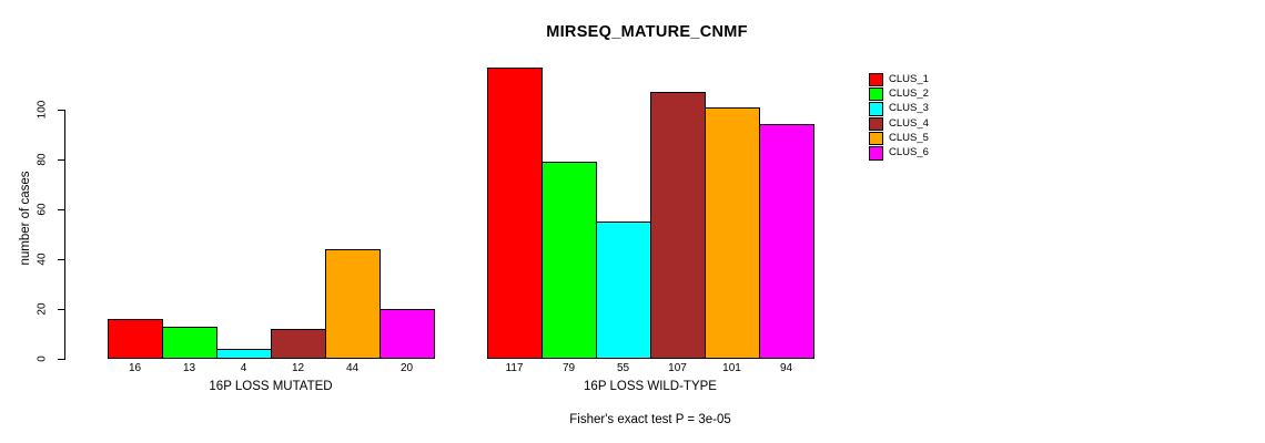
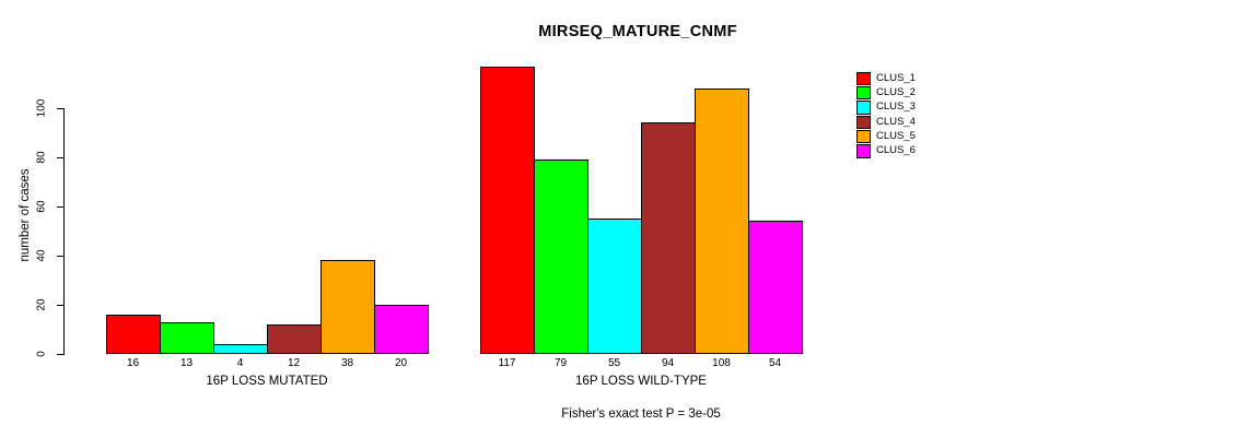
CLUS_5/16P LOSS MUTATED: 44 -> 38
CLUS_4/16P LOSS WILD-TYPE: 107 -> 94
CLUS_5/16P LOSS WILD-TYPE: 101 -> 108
CLUS_6/16P LOSS WILD-TYPE: 94 -> 54
